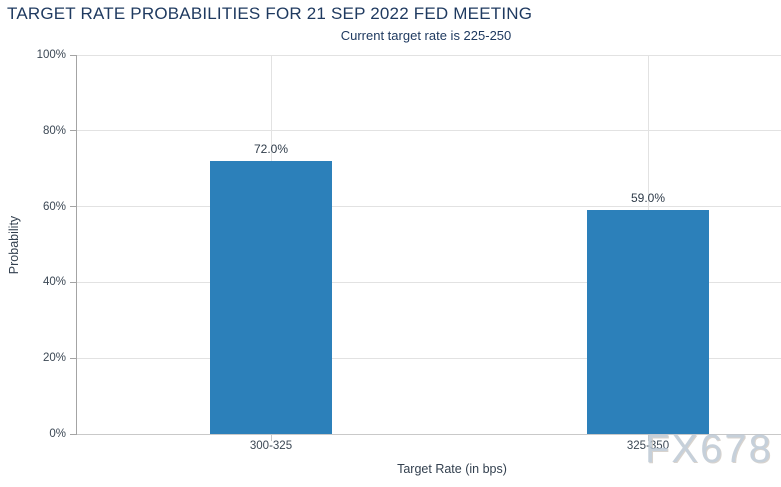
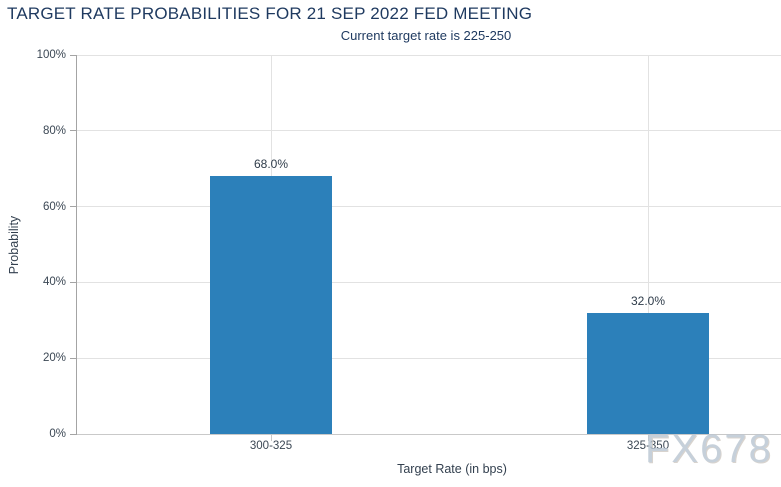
300-325: 72.0% -> 68.0%
325-350: 59.0% -> 32.0%
